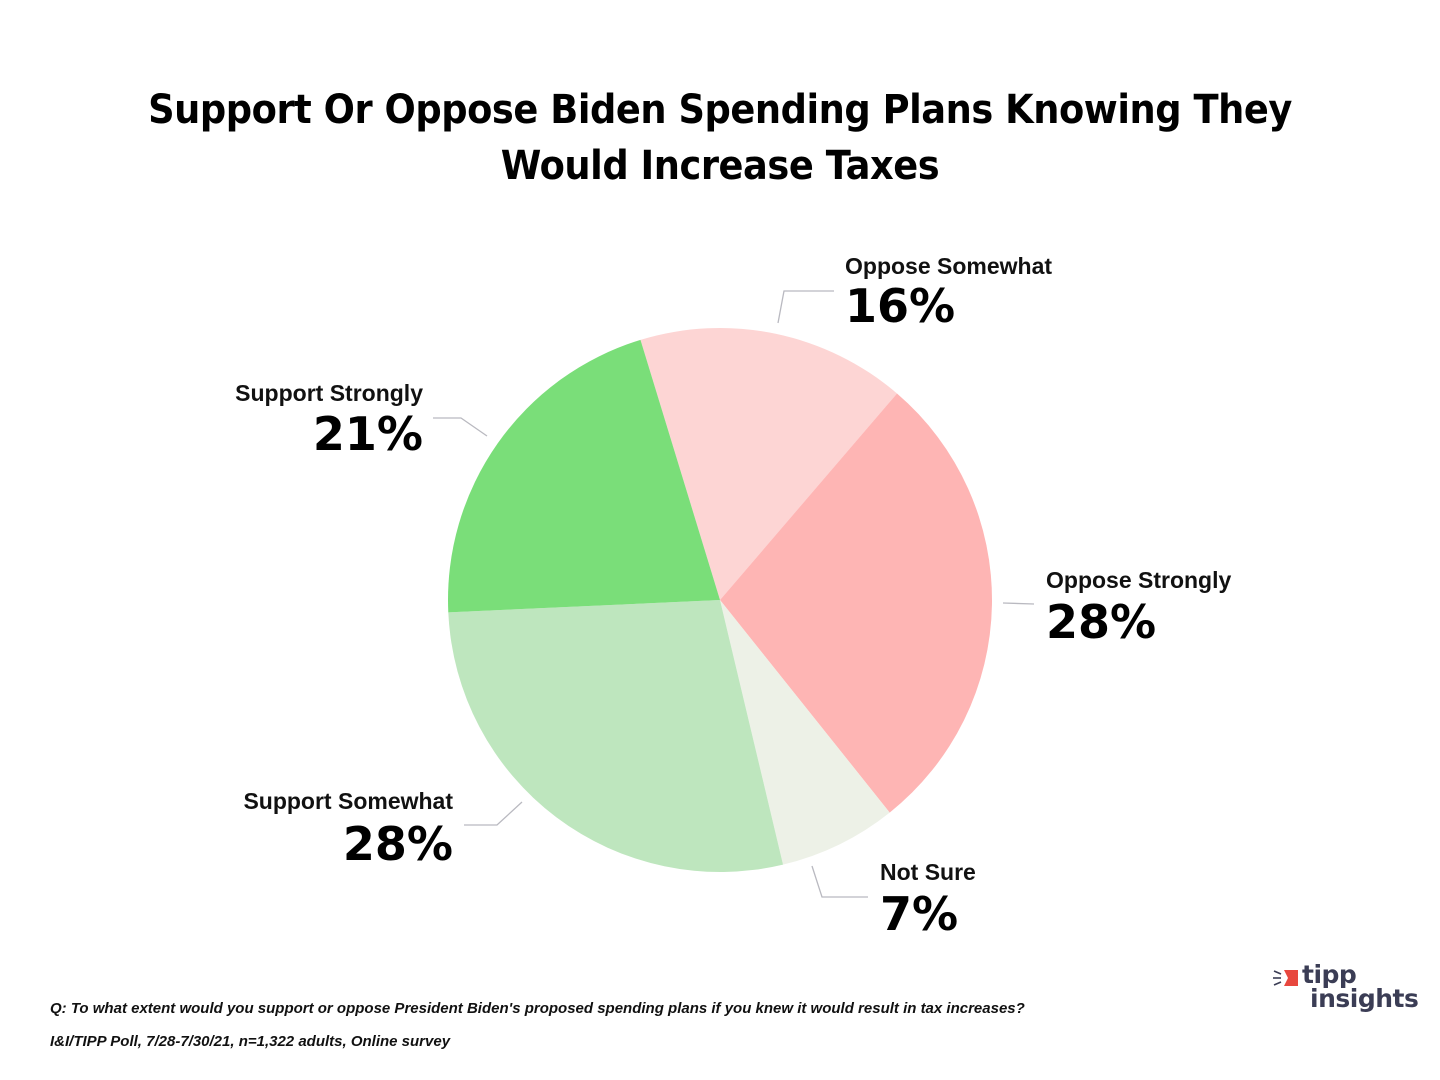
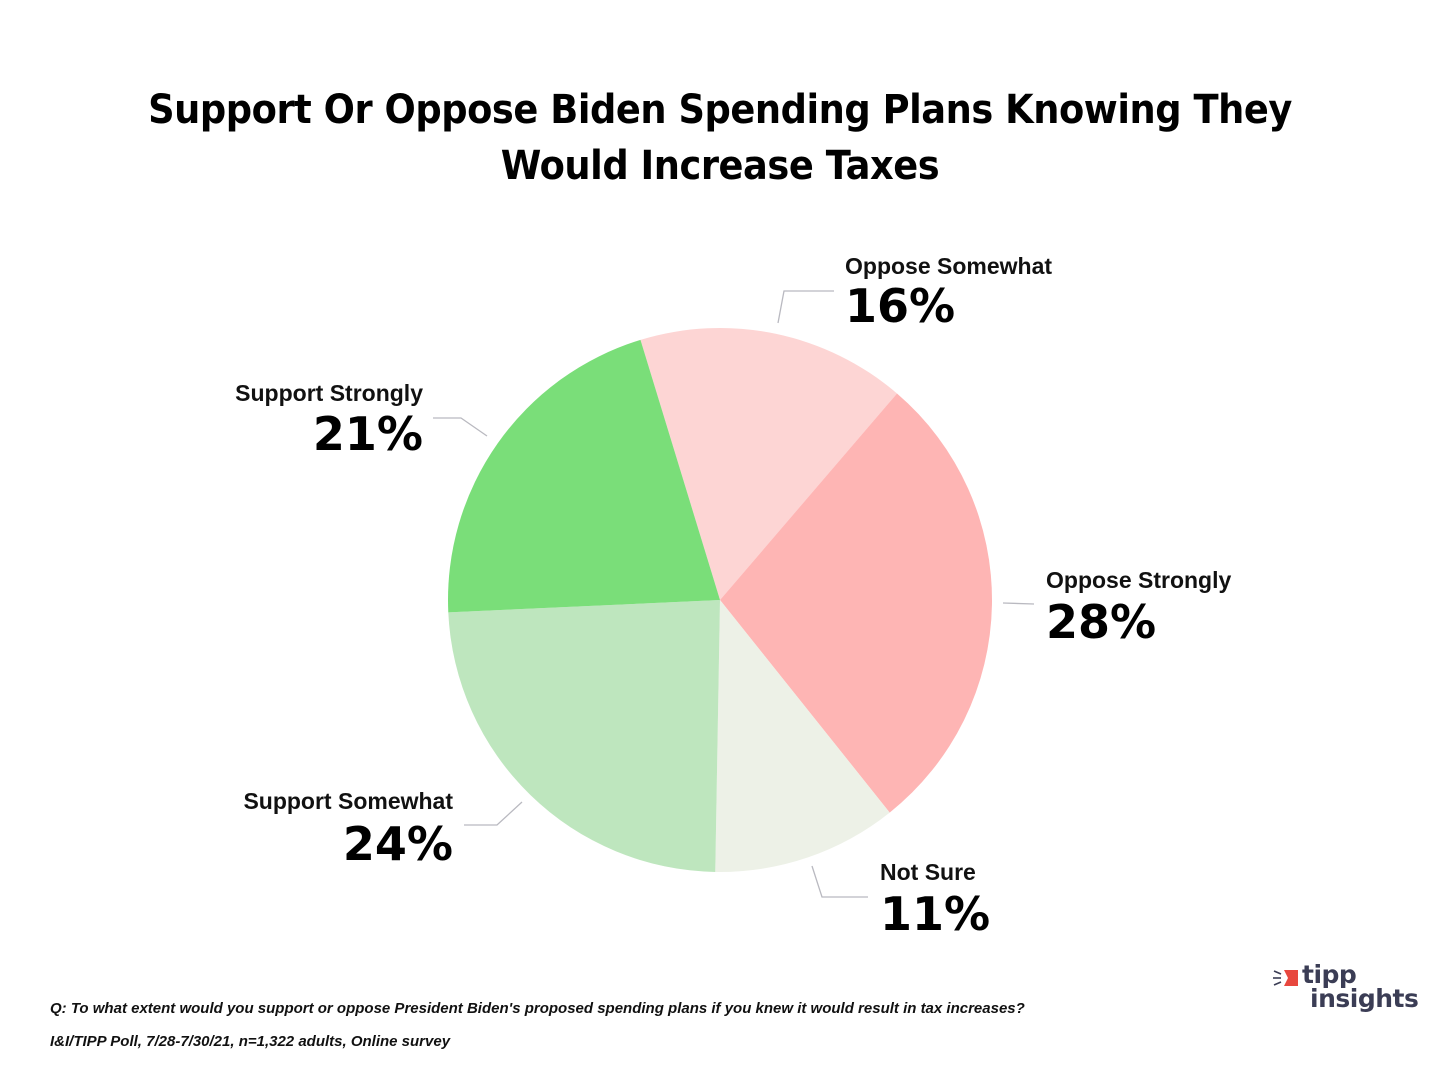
Not Sure: 7% -> 11%
Support Somewhat: 28% -> 24%
